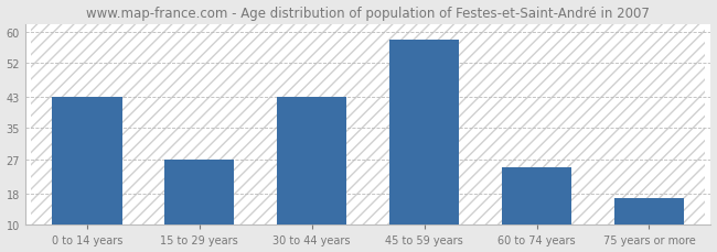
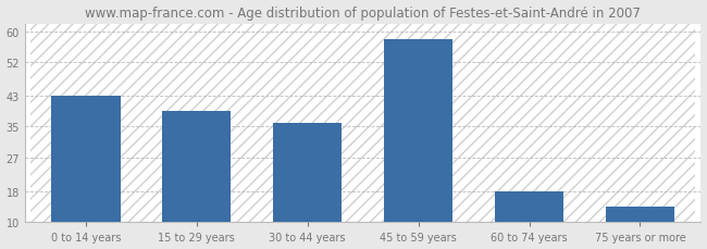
15 to 29 years: 27 -> 39
30 to 44 years: 43 -> 36
60 to 74 years: 25 -> 18
75 years or more: 17 -> 14
